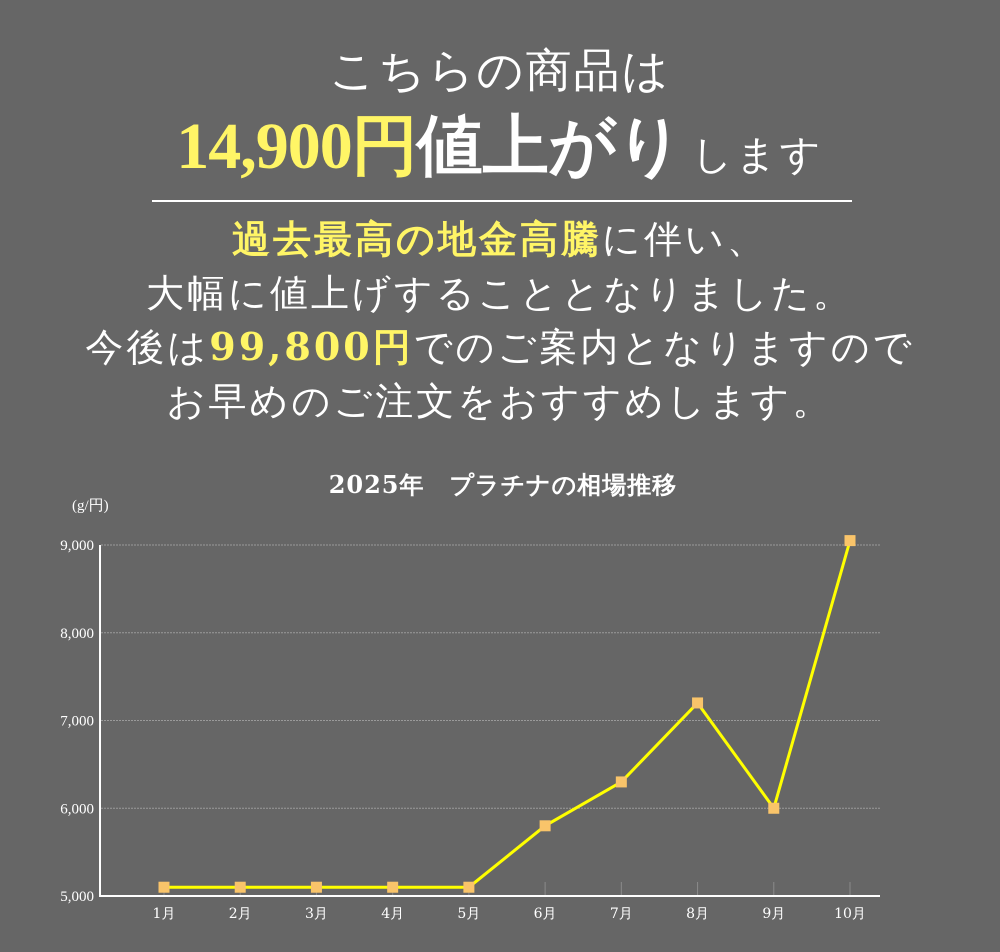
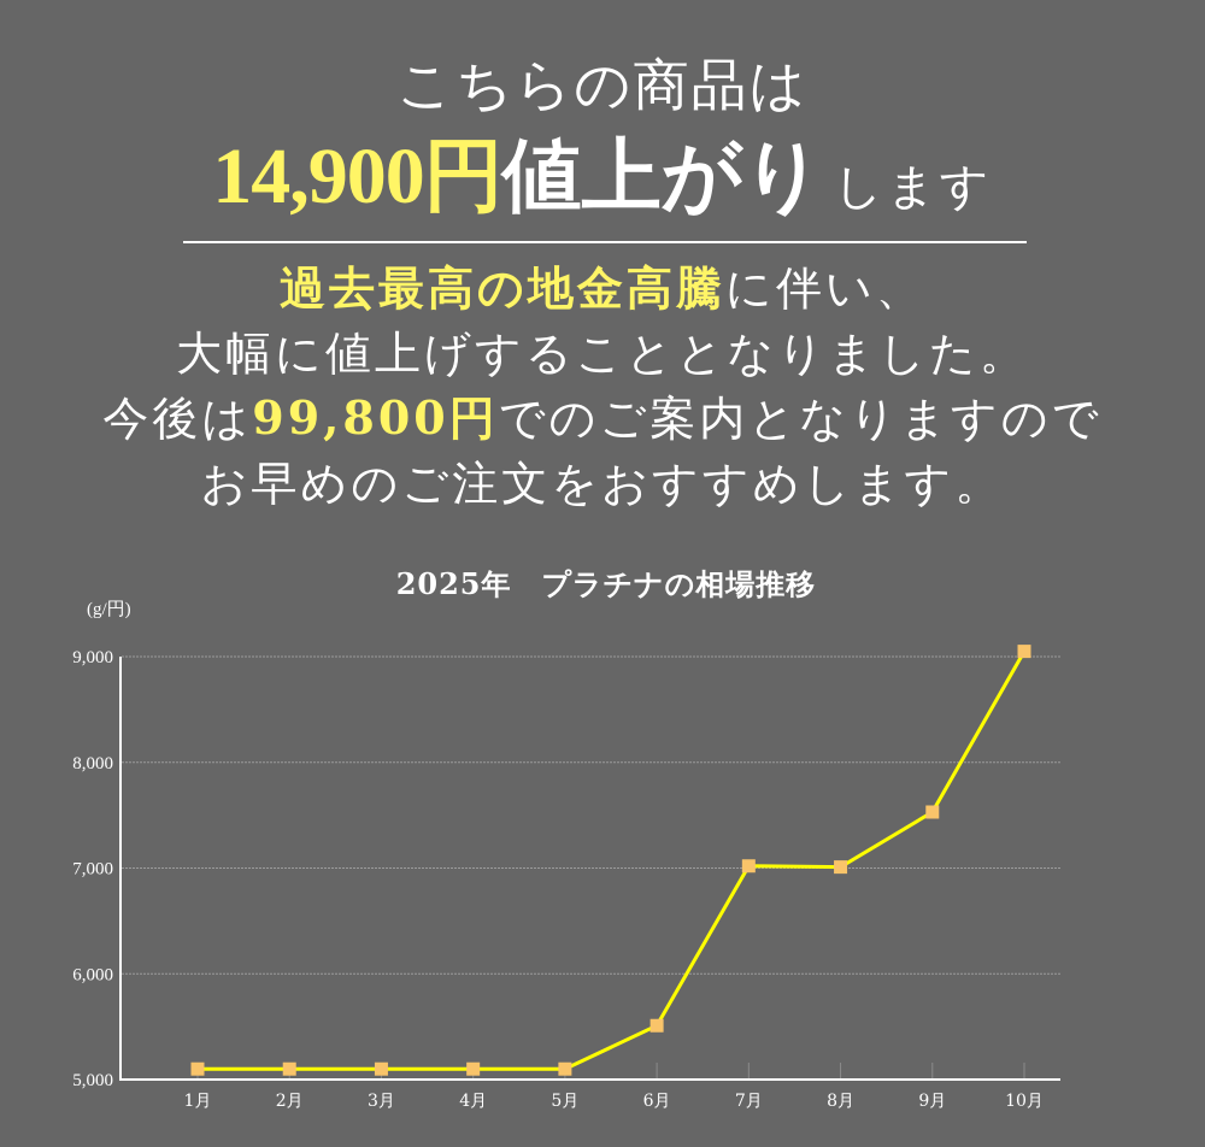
6月: 5800 -> 5500
7月: 6300 -> 7000
8月: 7200 -> 7000
9月: 6000 -> 7500
